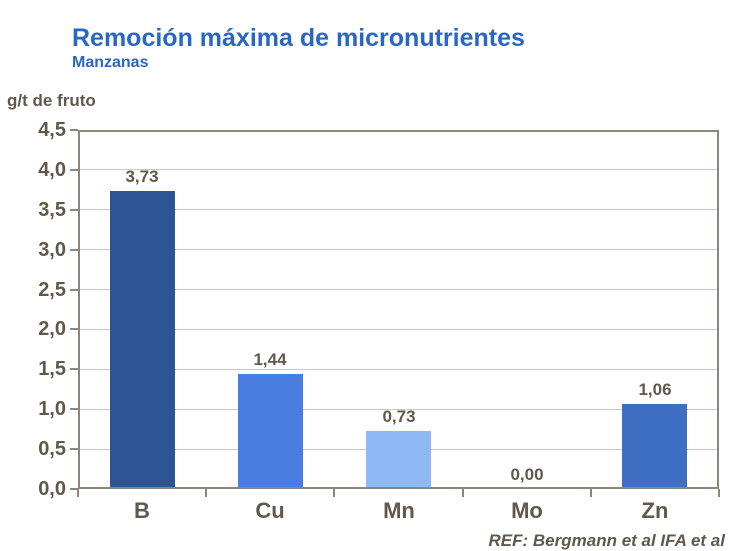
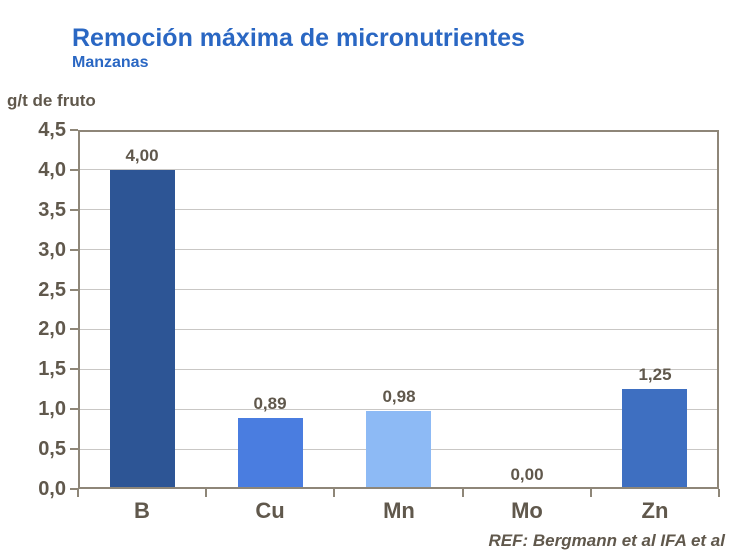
B: 3,73 -> 4,00
Cu: 1,44 -> 0,89
Mn: 0,73 -> 0,98
Zn: 1,06 -> 1,25
